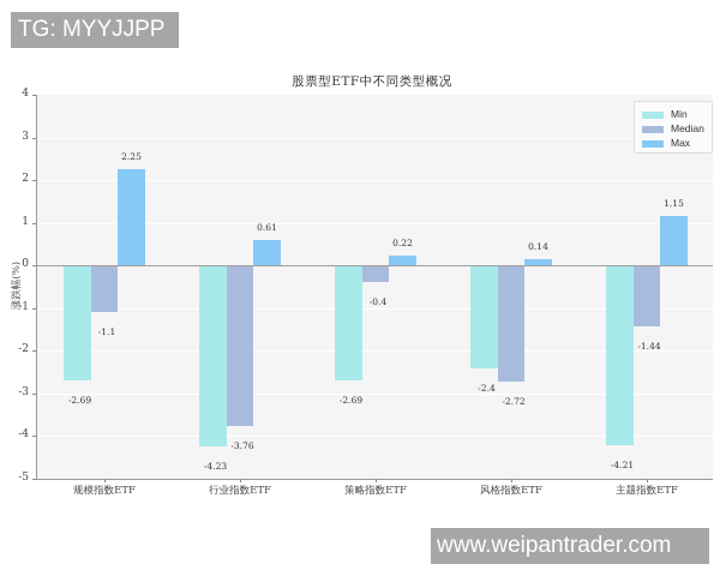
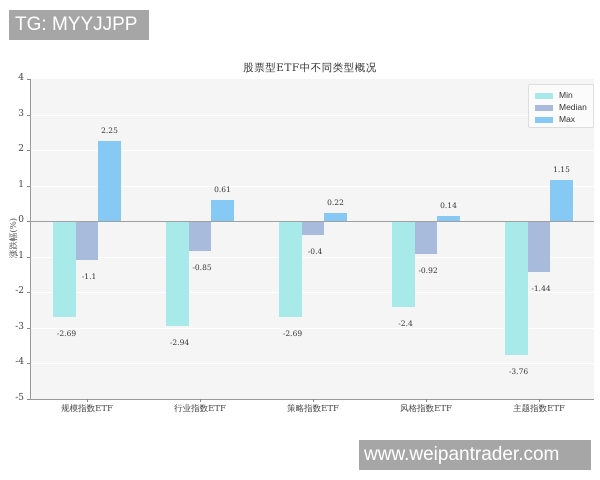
Min/行业指数ETF: -4.23 -> -2.94
Median/行业指数ETF: -3.76 -> -0.85
Median/风格指数ETF: -2.72 -> -0.92
Min/主题指数ETF: -4.21 -> -3.76
